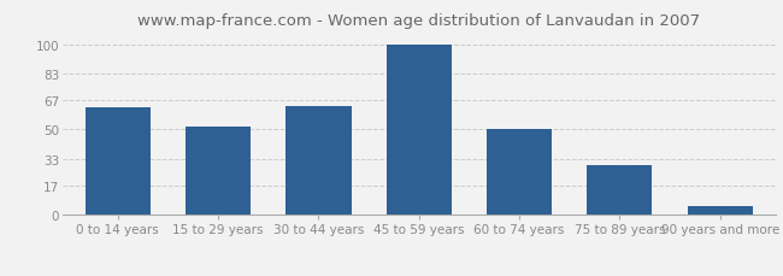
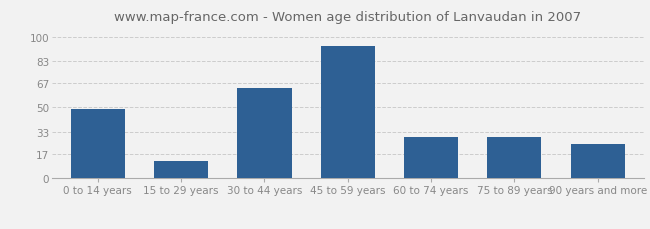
0 to 14 years: 63 -> 49
15 to 29 years: 52 -> 12
45 to 59 years: 100 -> 93
60 to 74 years: 50 -> 29
90 years and more: 5 -> 24
